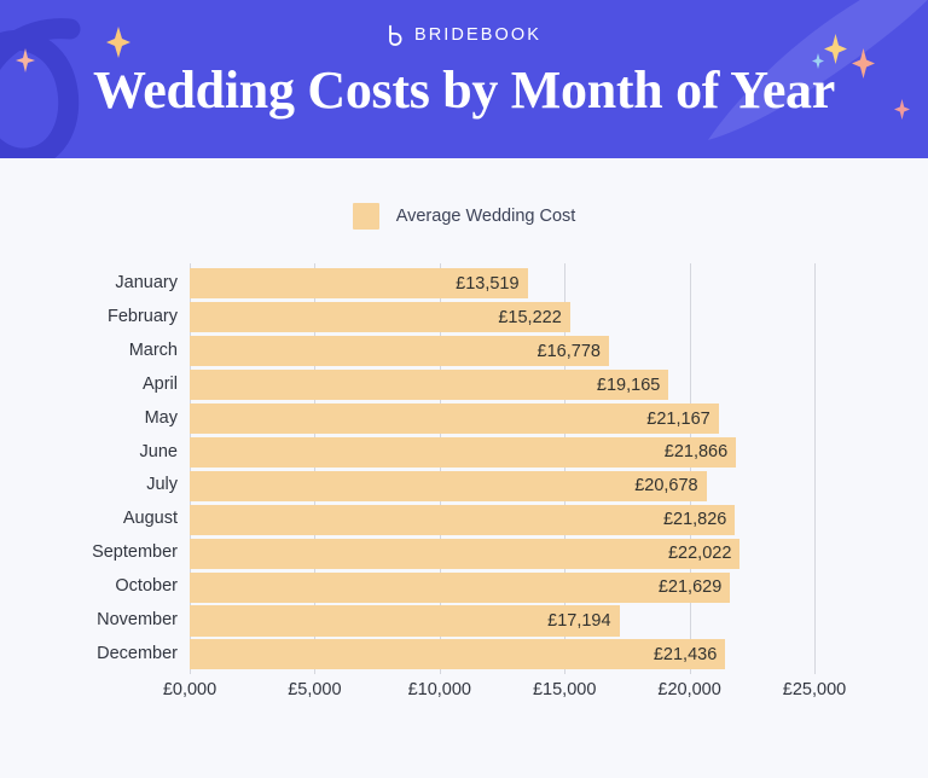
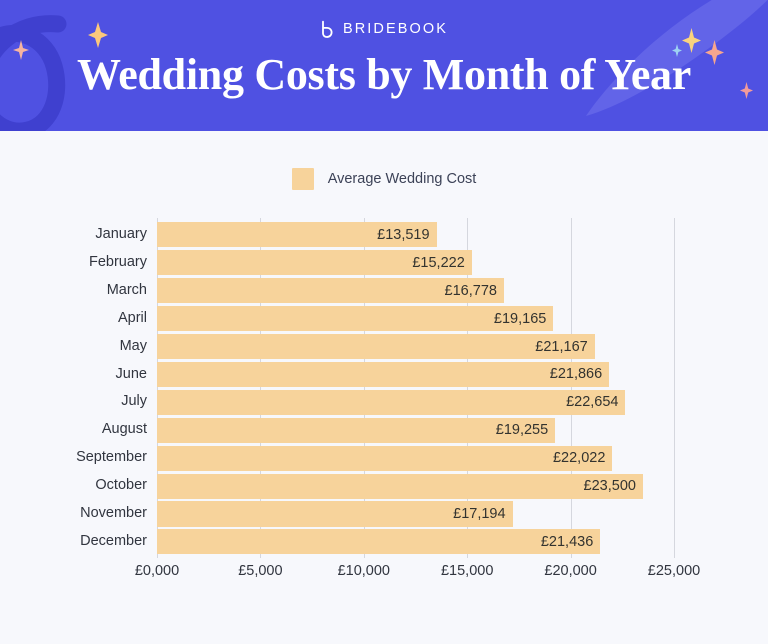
July: £20,678 -> £22,654
August: £21,826 -> £19,255
October: £21,629 -> £23,500
